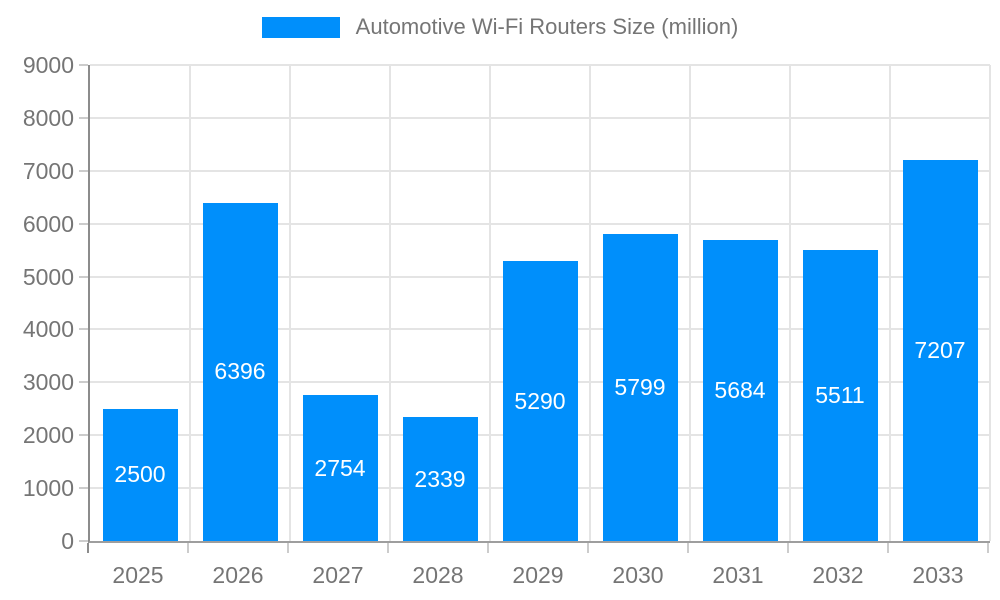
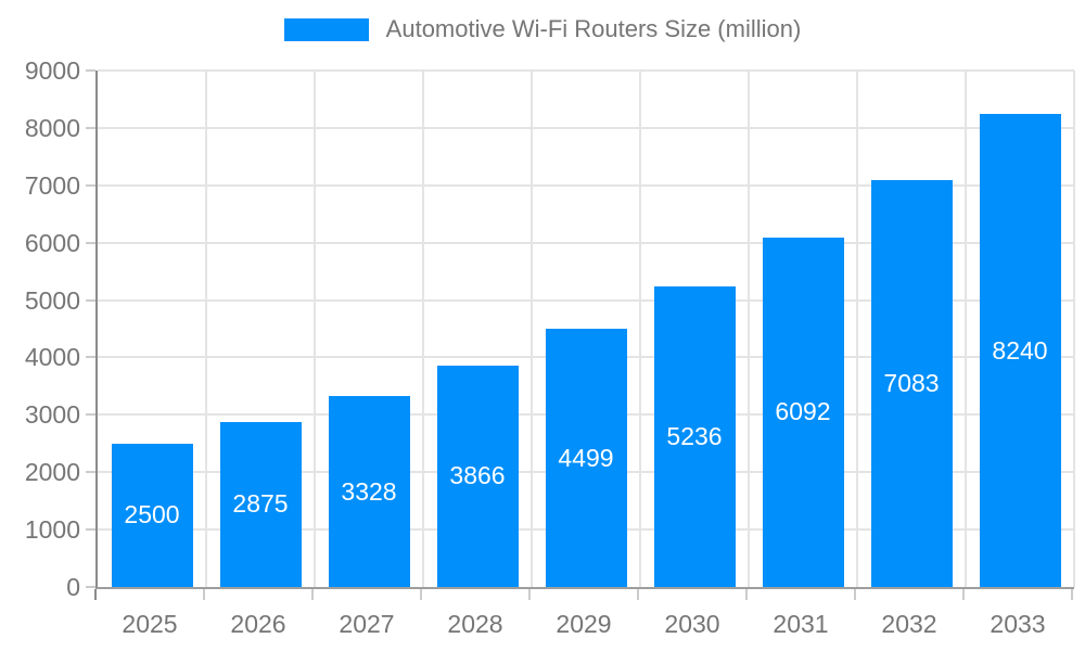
2026: 6396 -> 2875
2027: 2754 -> 3328
2028: 2339 -> 3866
2029: 5290 -> 4499
2030: 5799 -> 5236
2031: 5684 -> 6092
2032: 5511 -> 7083
2033: 7207 -> 8240
